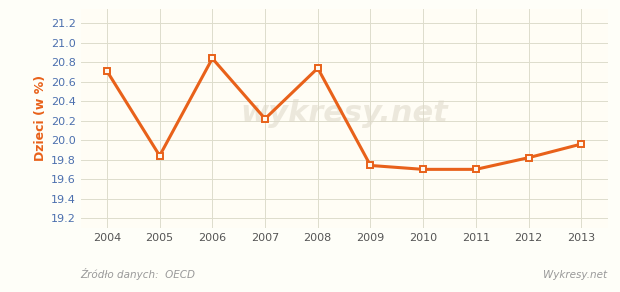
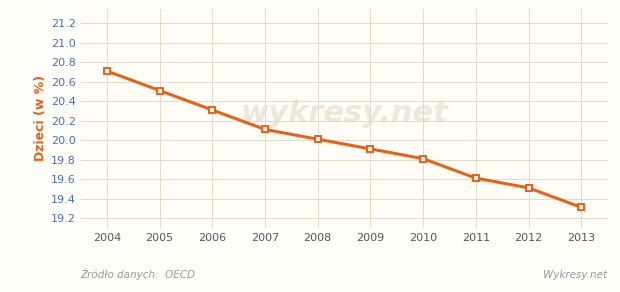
2005: 19.84 -> 20.51
2006: 20.84 -> 20.31
2007: 20.22 -> 20.11
2008: 20.74 -> 20.01
2009: 19.74 -> 19.91
2010: 19.70 -> 19.81
2011: 19.70 -> 19.61
2012: 19.82 -> 19.51
2013: 19.96 -> 19.31
